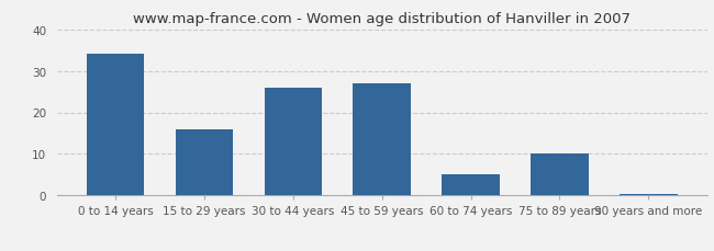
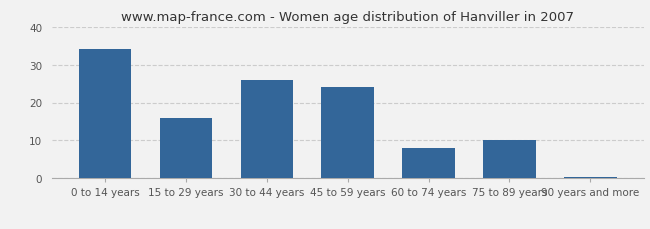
45 to 59 years: 27.0 -> 24.0
60 to 74 years: 5.0 -> 8.0
